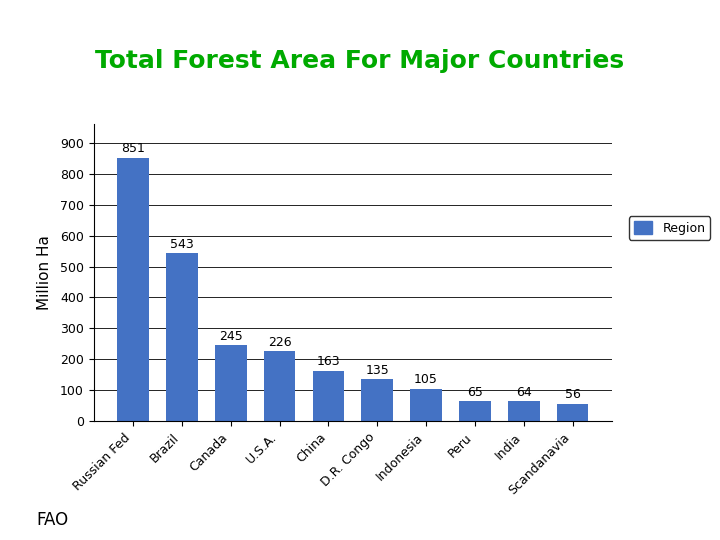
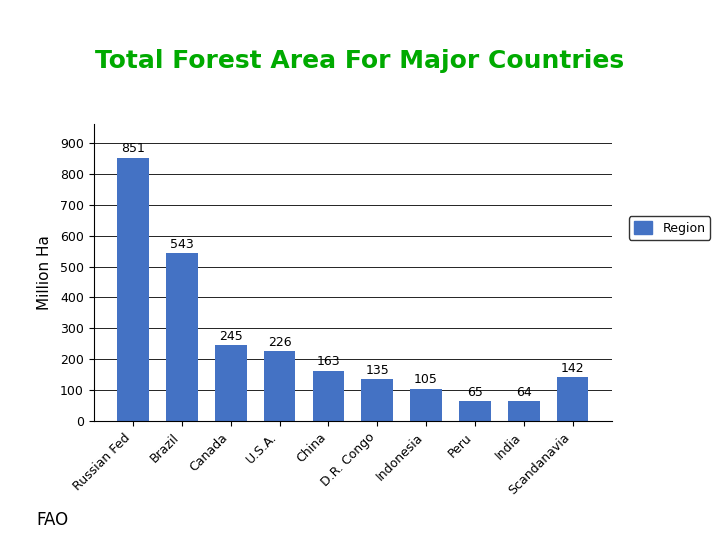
Scandanavia: 56 -> 142
